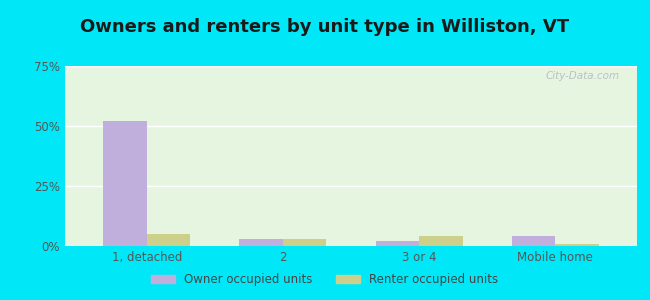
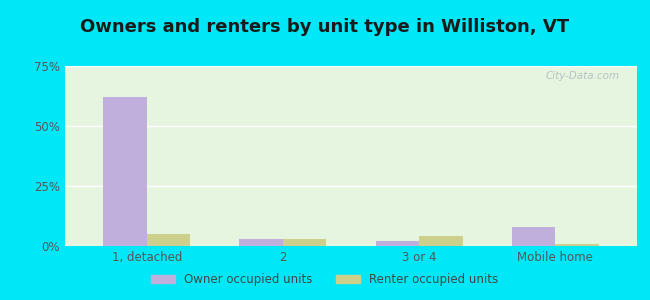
Owner occupied units/1, detached: 52% -> 62%
Owner occupied units/Mobile home: 4% -> 8%
